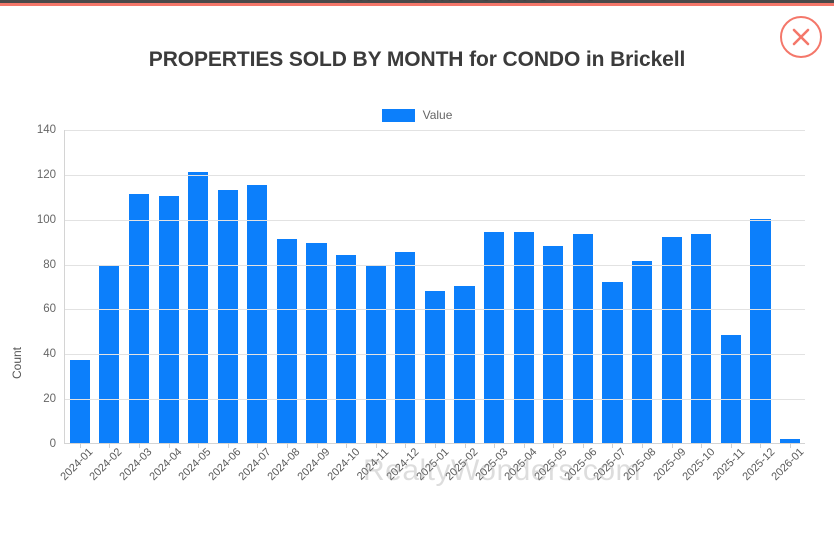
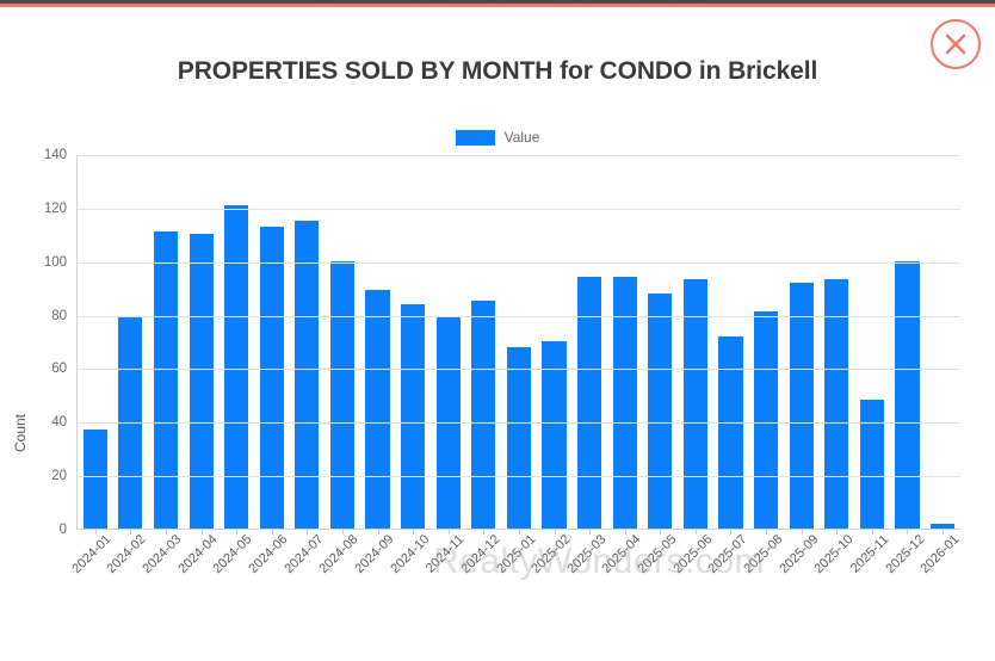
2024-08: 91 -> 100
